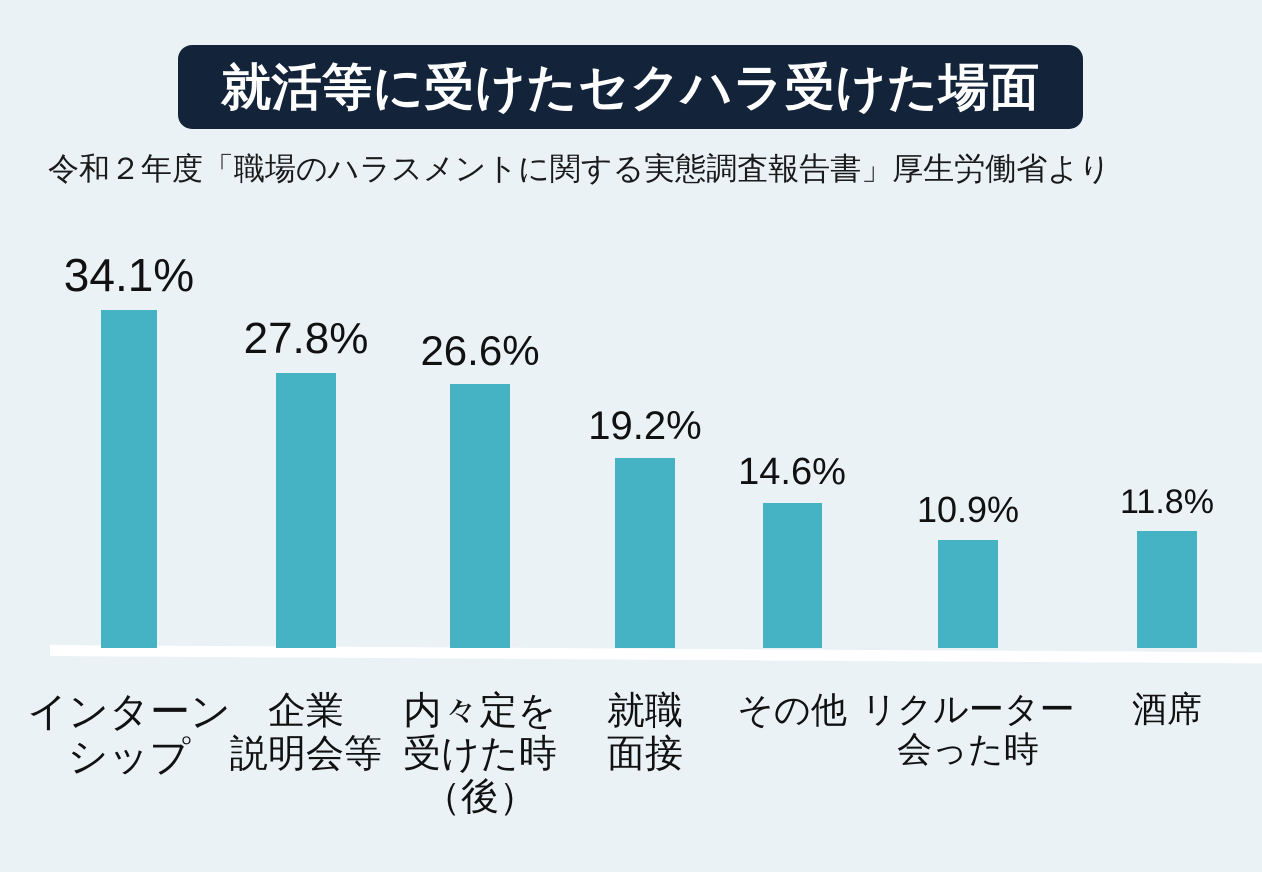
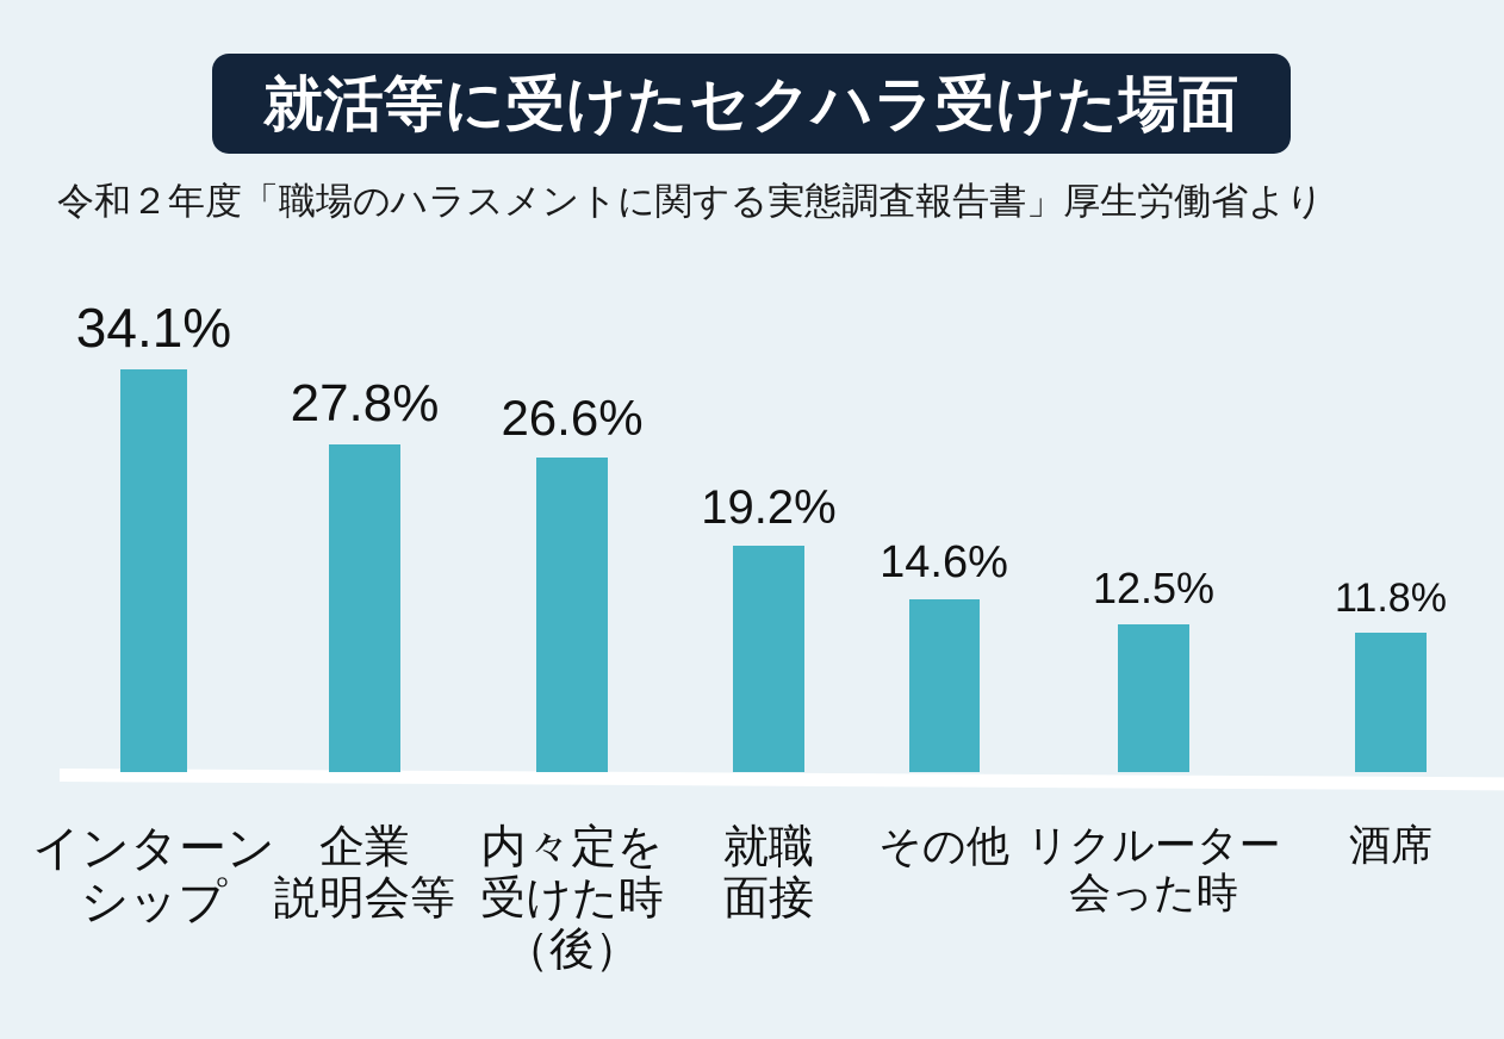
リクルーター 会った時: 10.9% -> 12.5%
